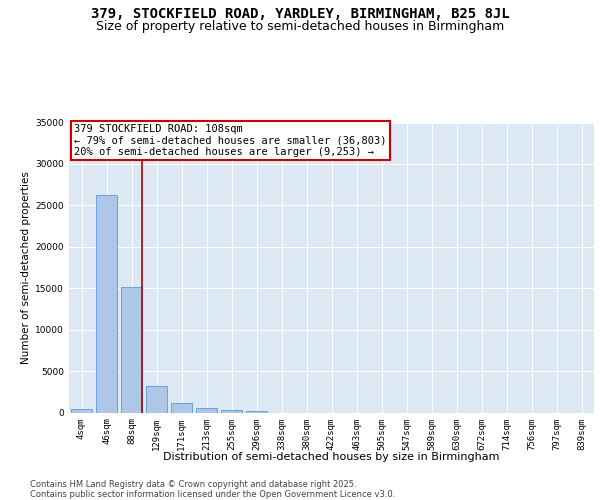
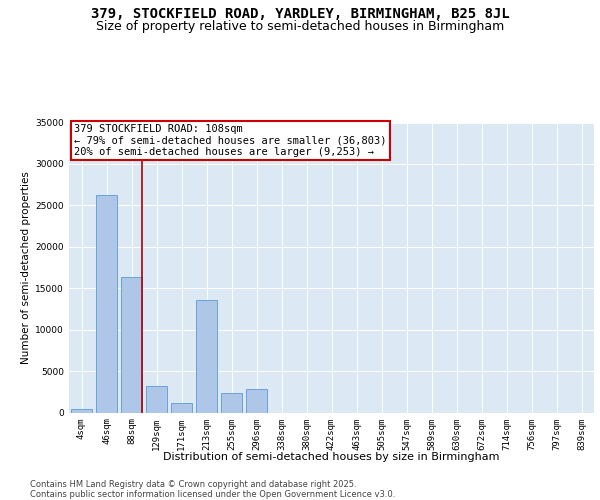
88sqm: 15100 -> 16400
213sqm: 500 -> 13600
255sqm: 300 -> 2400
296sqm: 200 -> 2800
